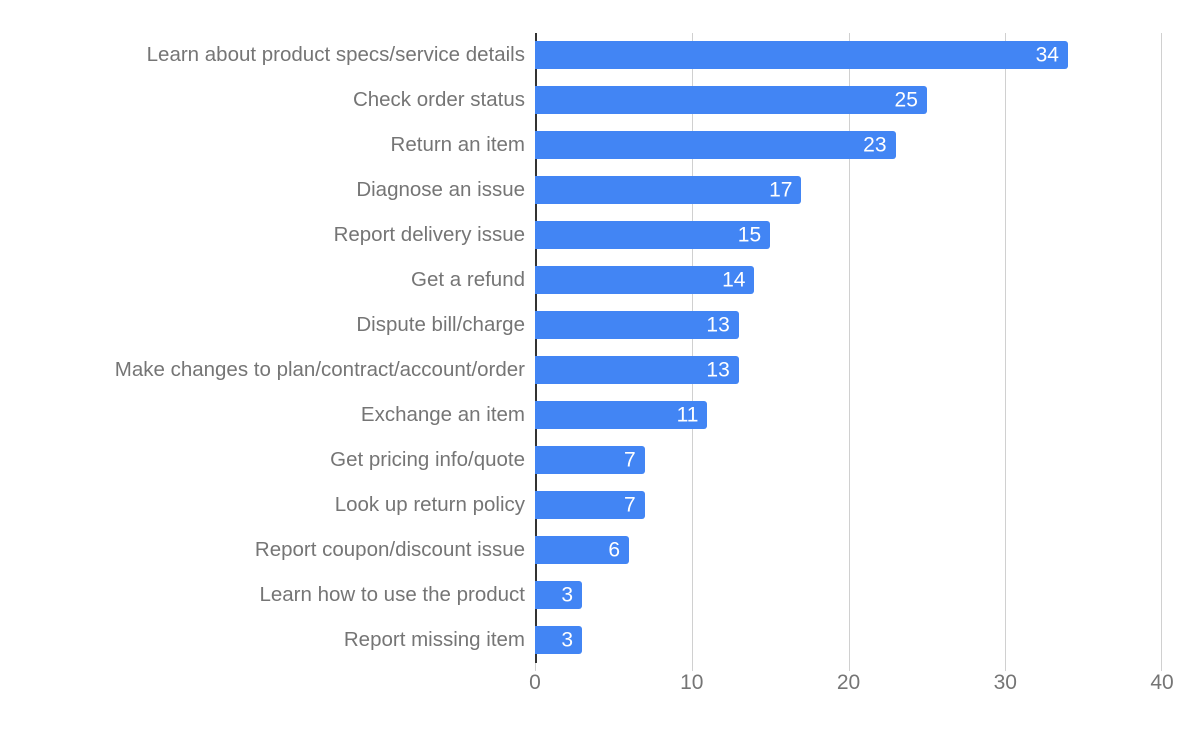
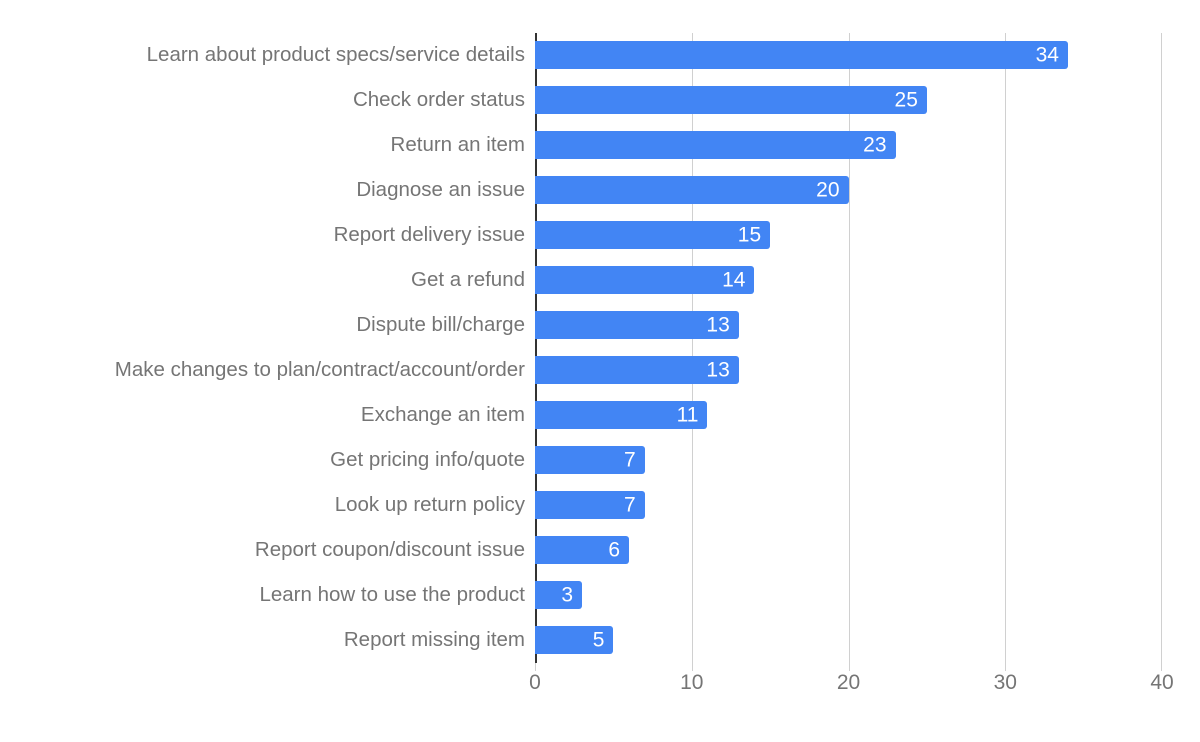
Diagnose an issue: 17 -> 20
Report missing item: 3 -> 5
